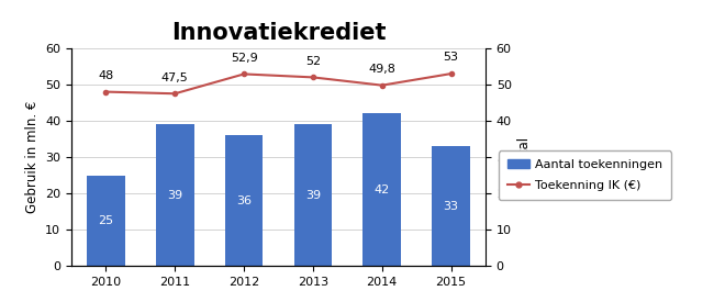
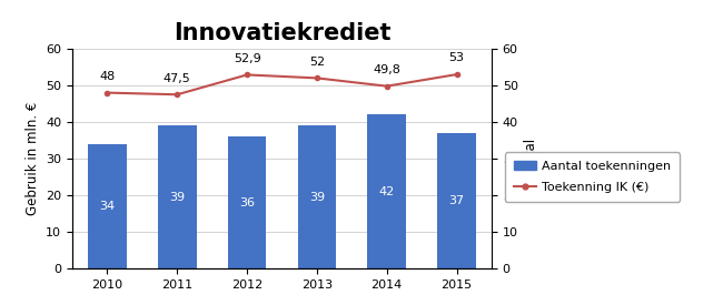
Aantal toekenningen/2010: 25 -> 34
Aantal toekenningen/2015: 33 -> 37
